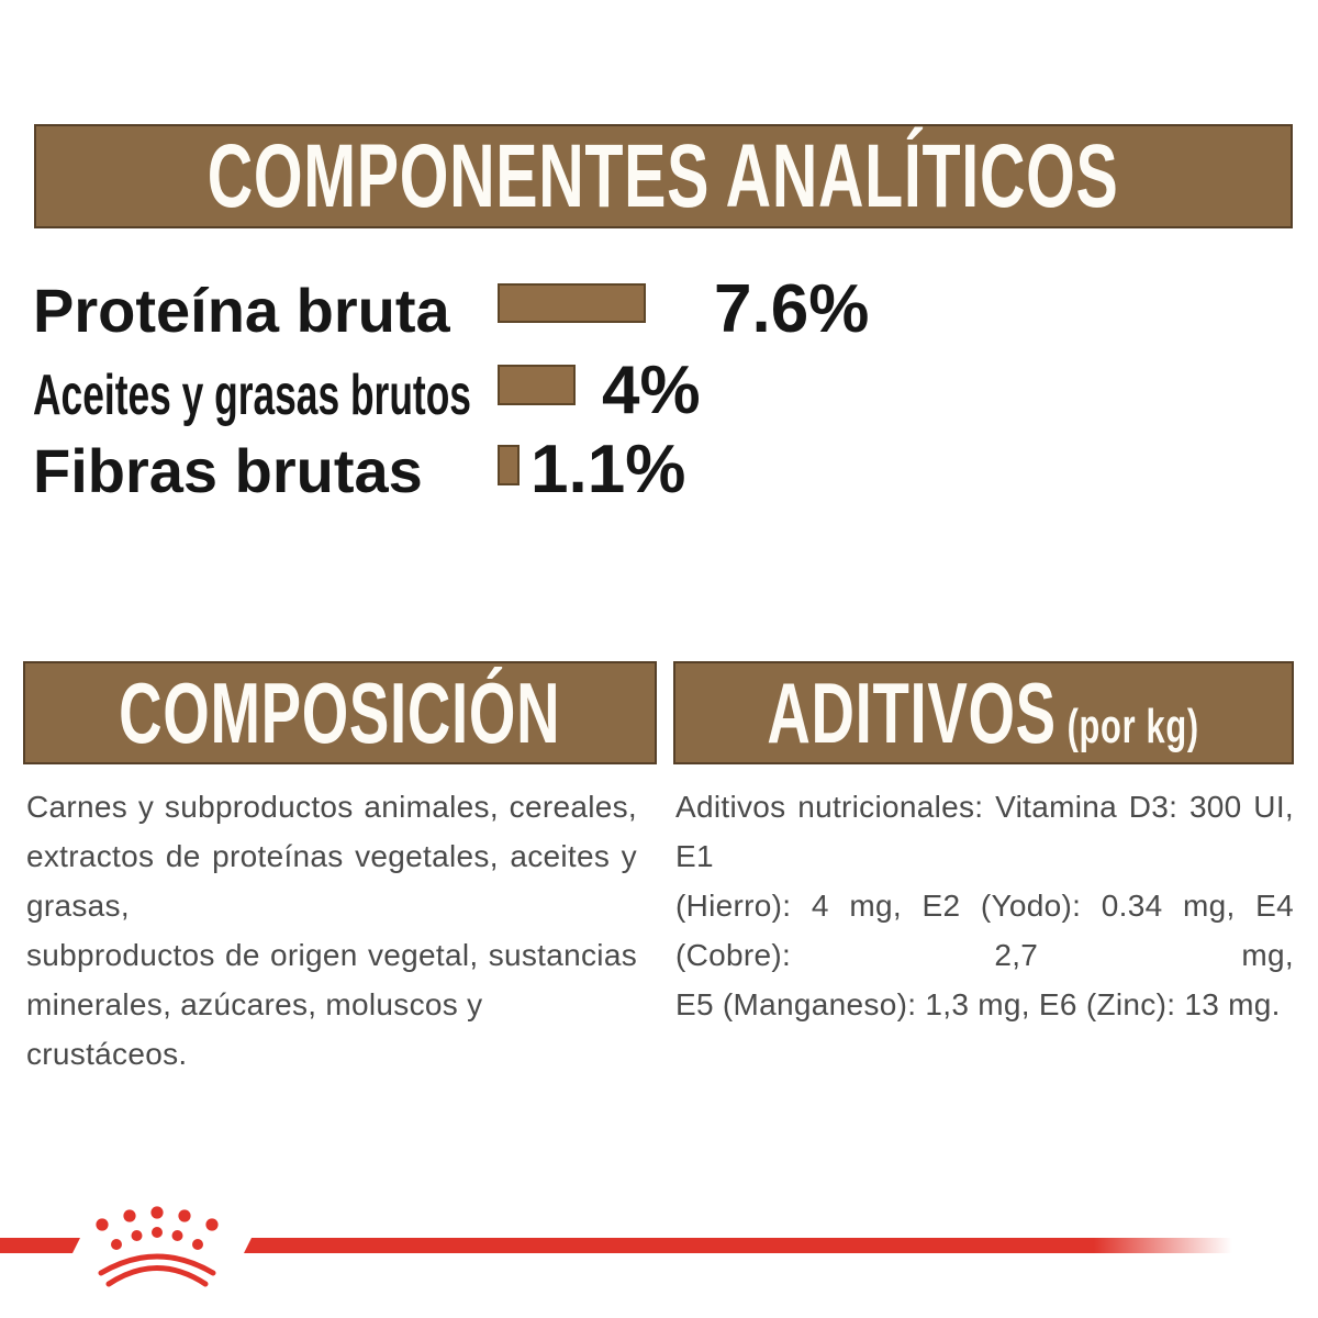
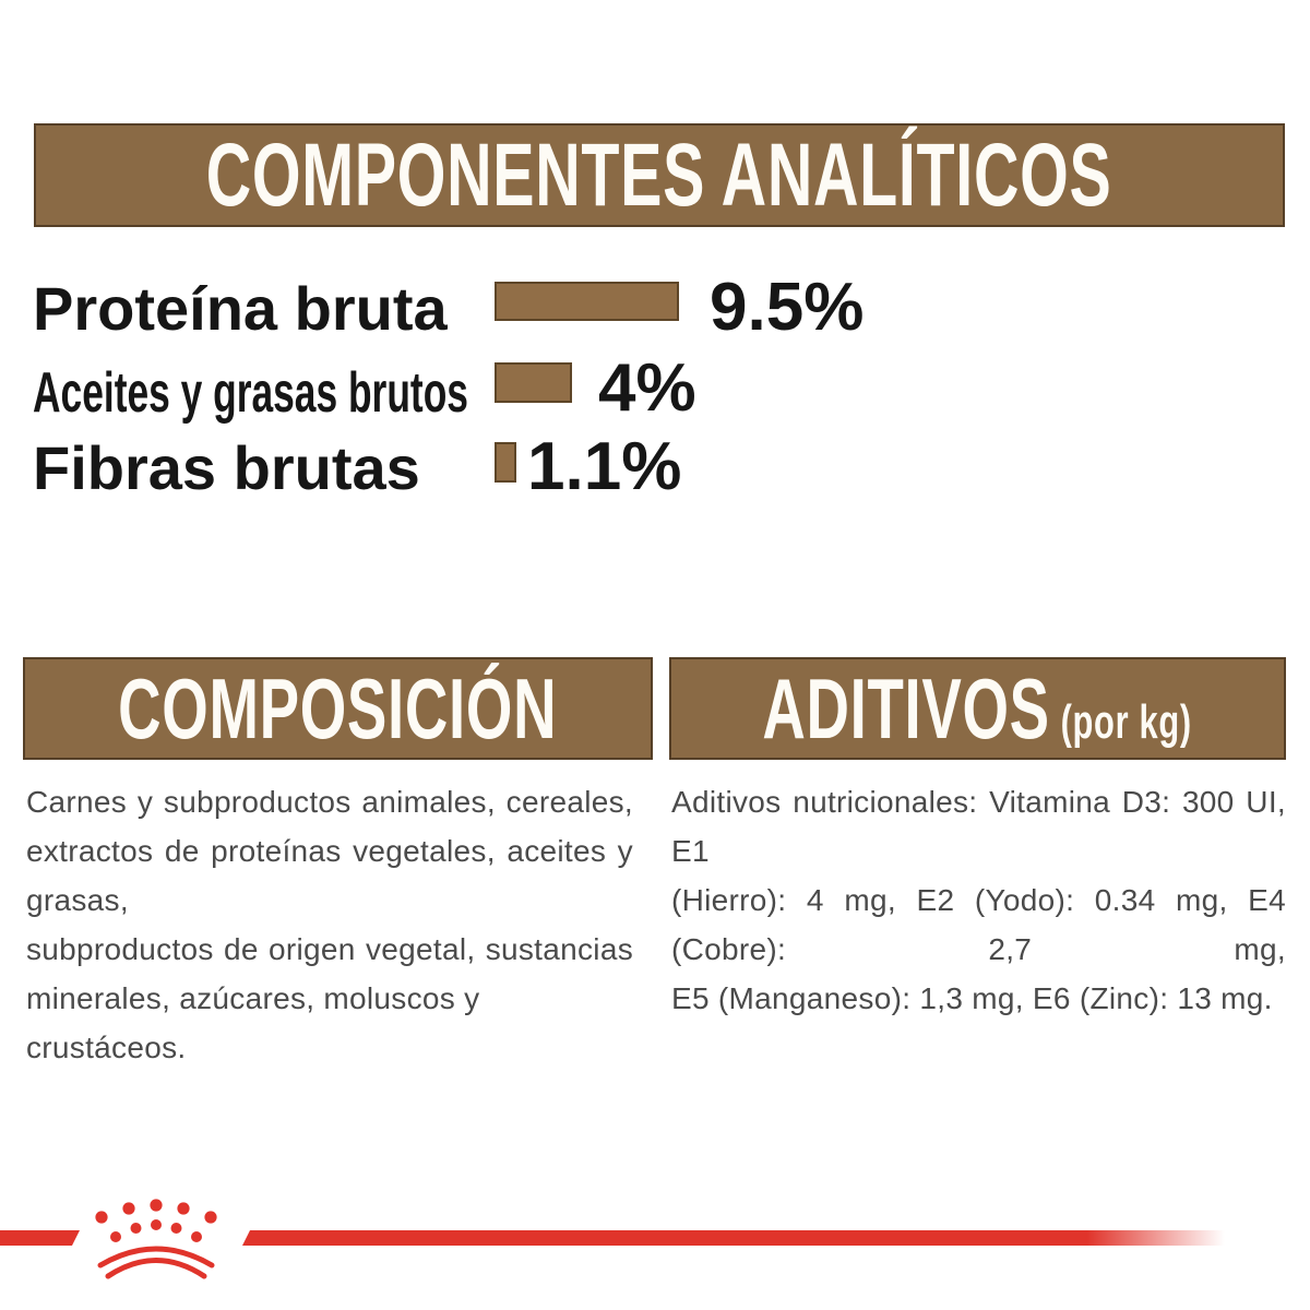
Proteína bruta: 7.6% -> 9.5%
